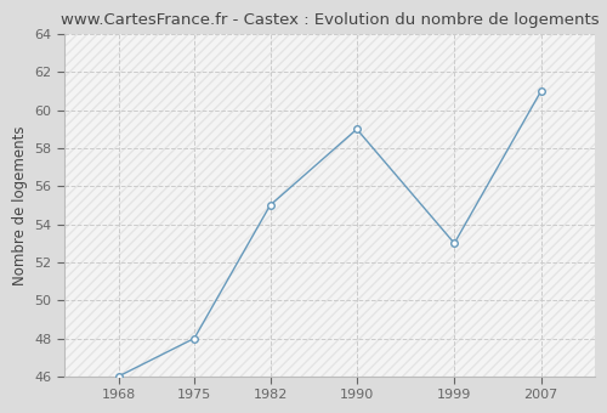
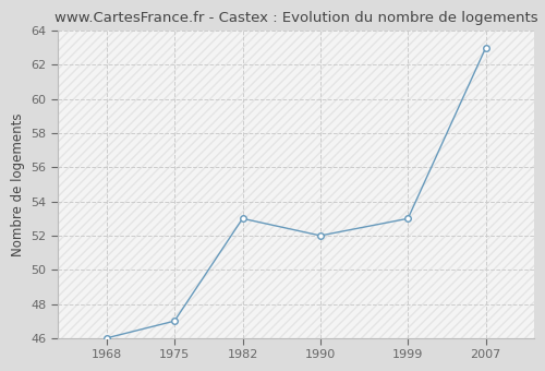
1975: 48 -> 47
1982: 55 -> 53
1990: 59 -> 52
2007: 61 -> 63
